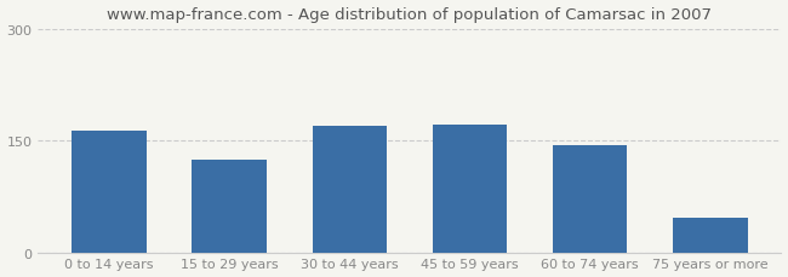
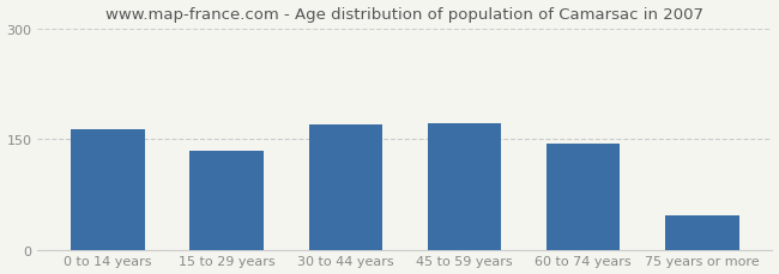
15 to 29 years: 124 -> 135
